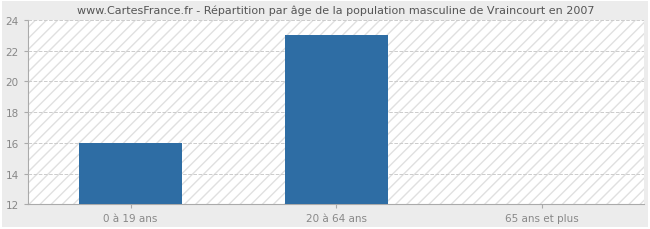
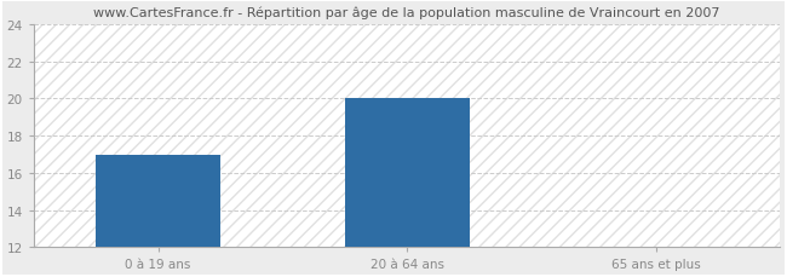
0 à 19 ans: 16 -> 17
20 à 64 ans: 23 -> 20
